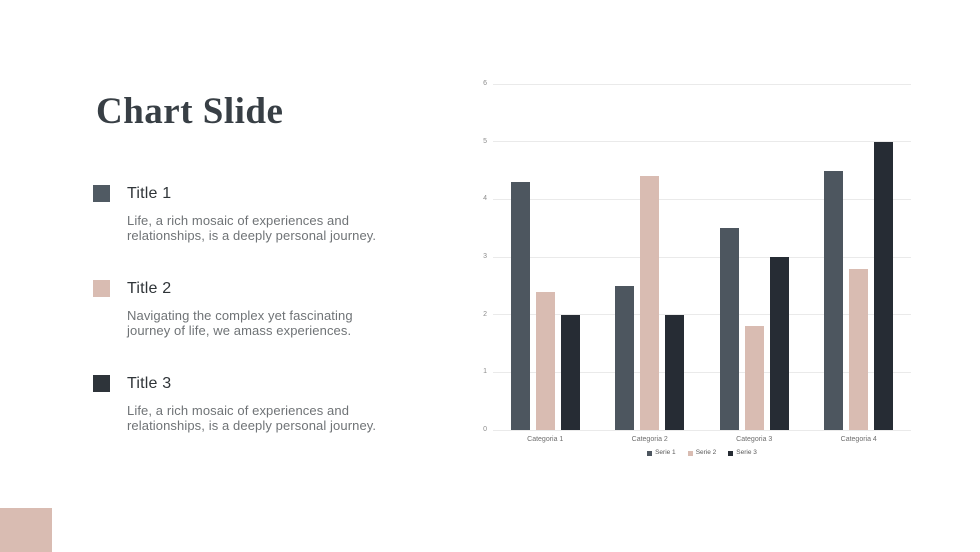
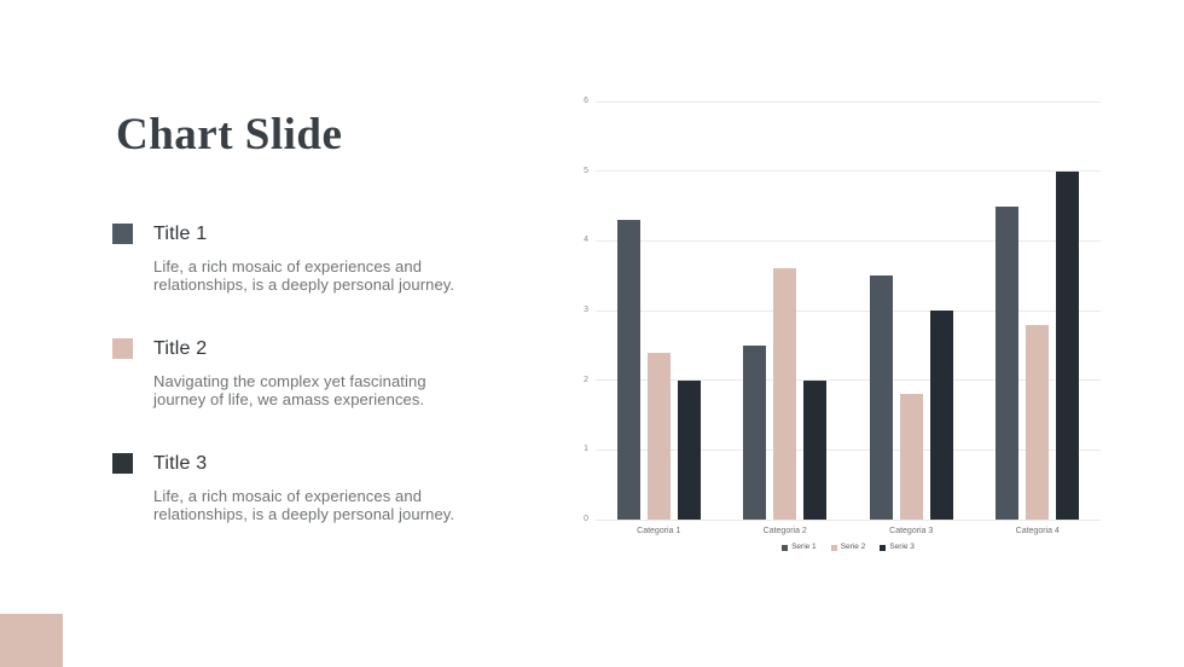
Serie 2/Categoria 2: 4.4 -> 3.6
